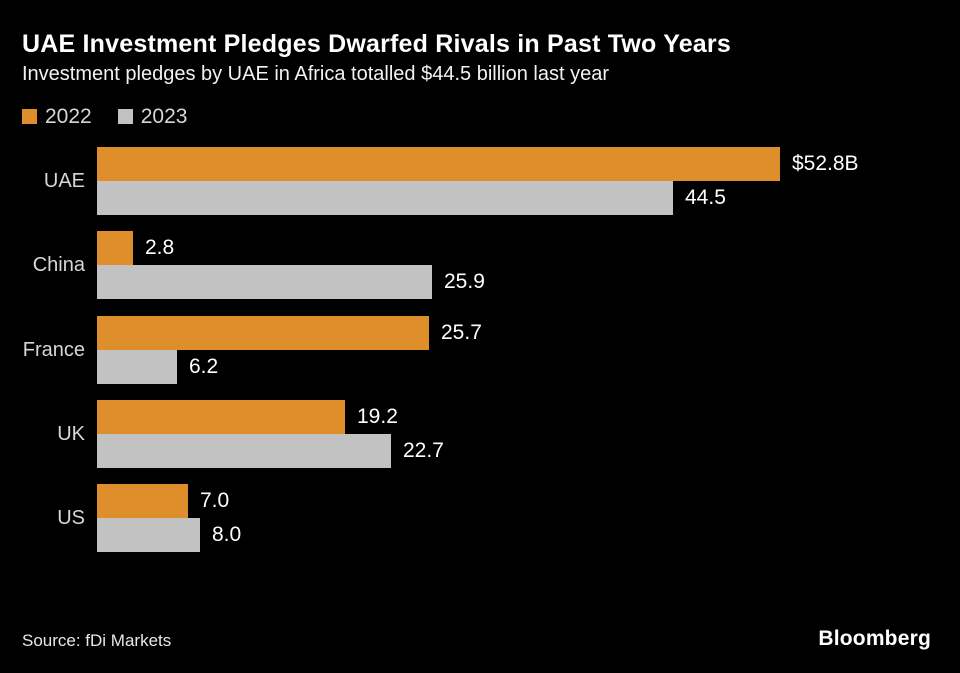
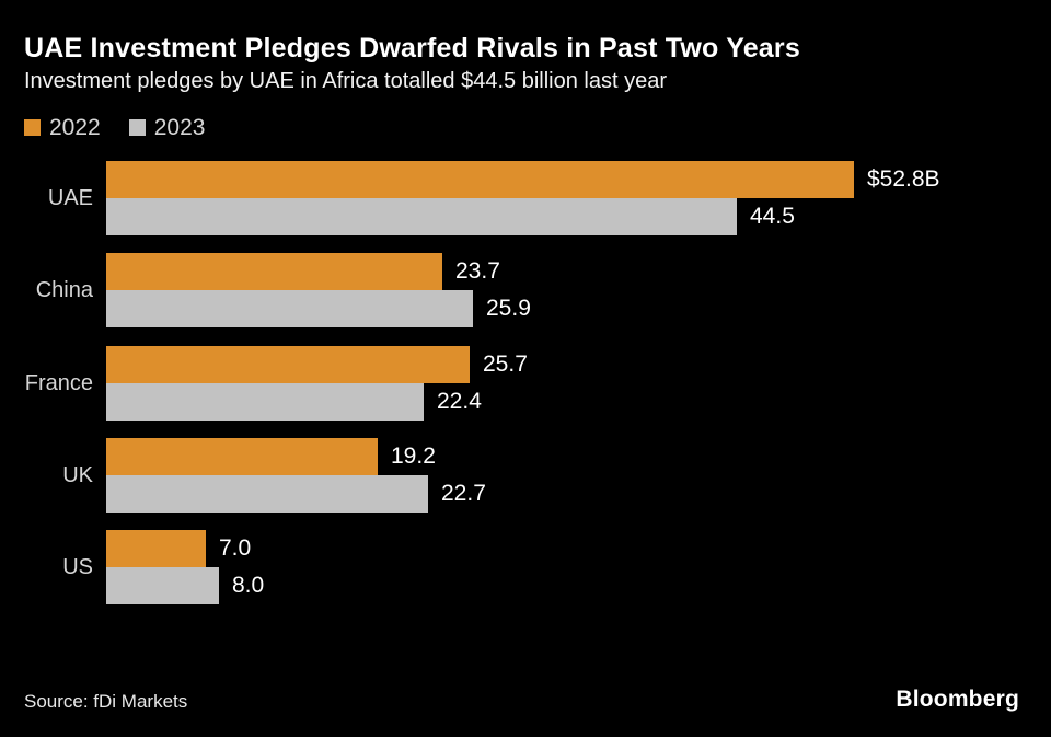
2022/China: 2.8 -> 23.7
2023/France: 6.2 -> 22.4
